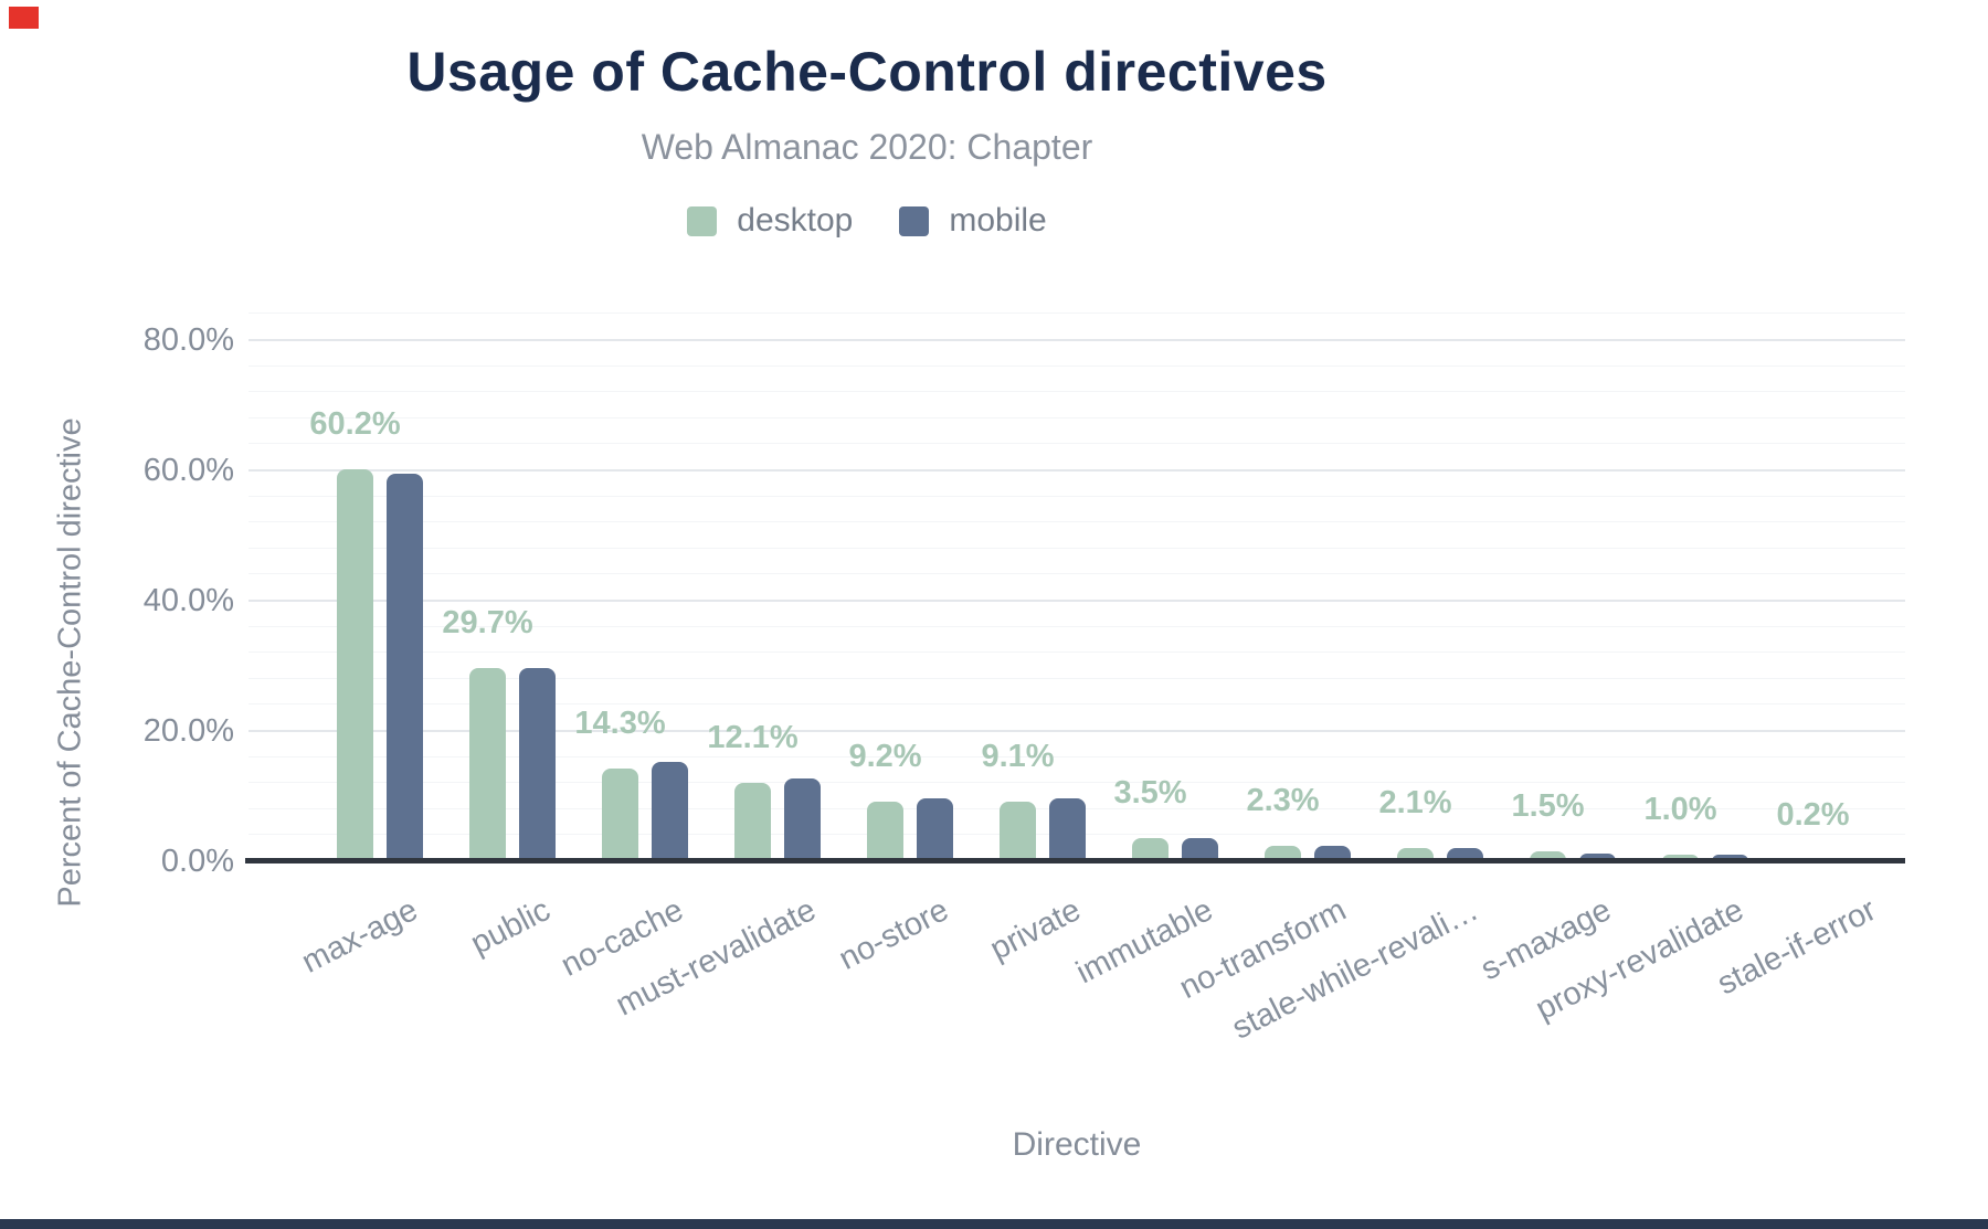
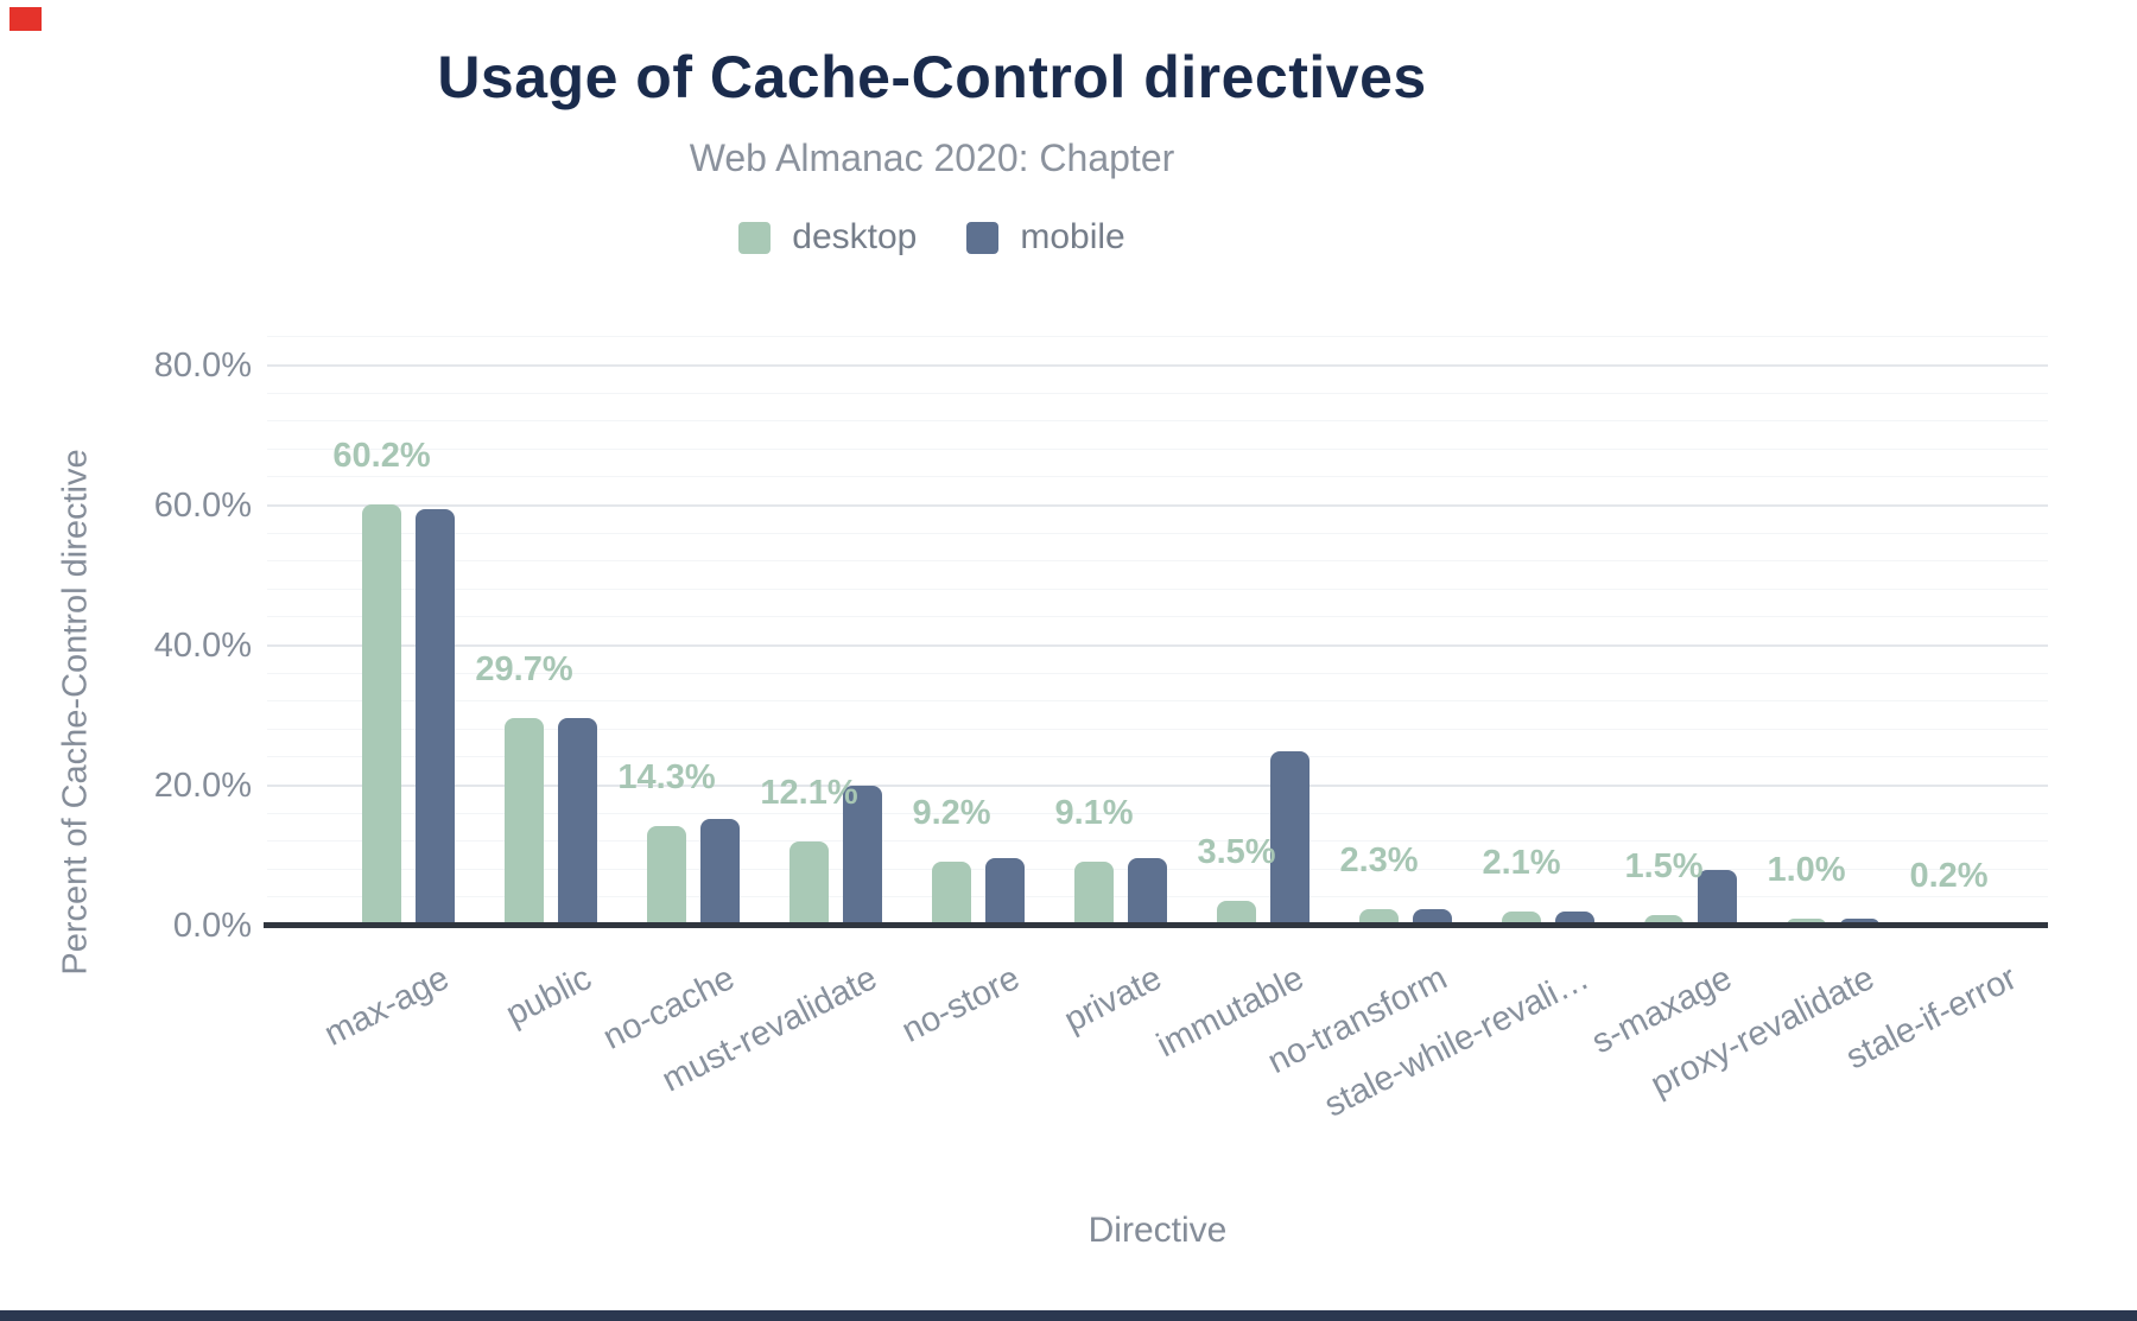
mobile/must-revalidate: 13% -> 20%
mobile/immutable: 4% -> 25%
mobile/s-maxage: 1% -> 8%
